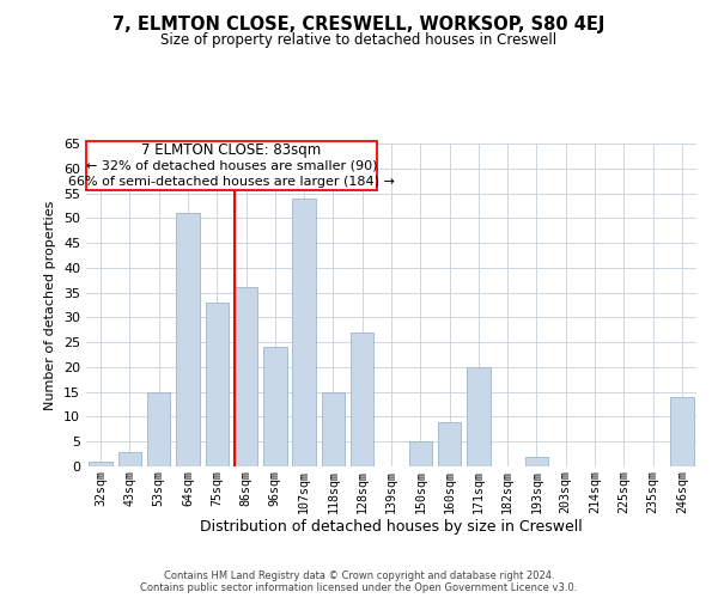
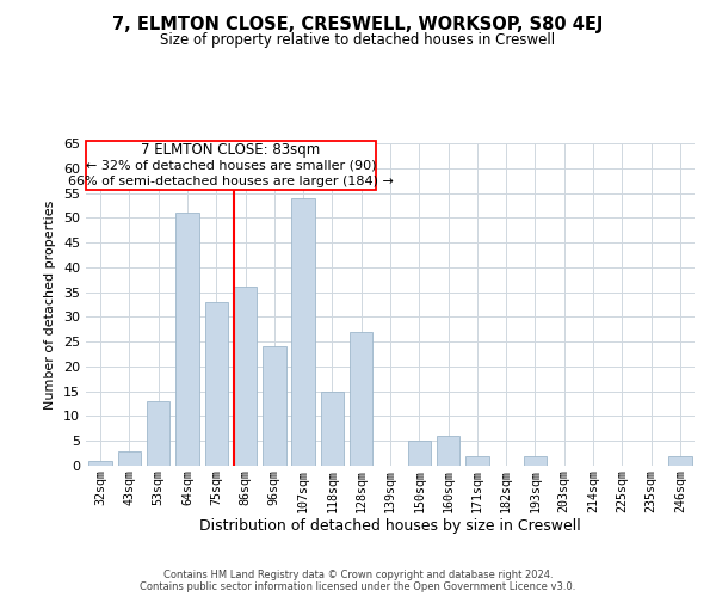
53sqm: 15 -> 13
160sqm: 9 -> 6
171sqm: 20 -> 2
246sqm: 14 -> 2
